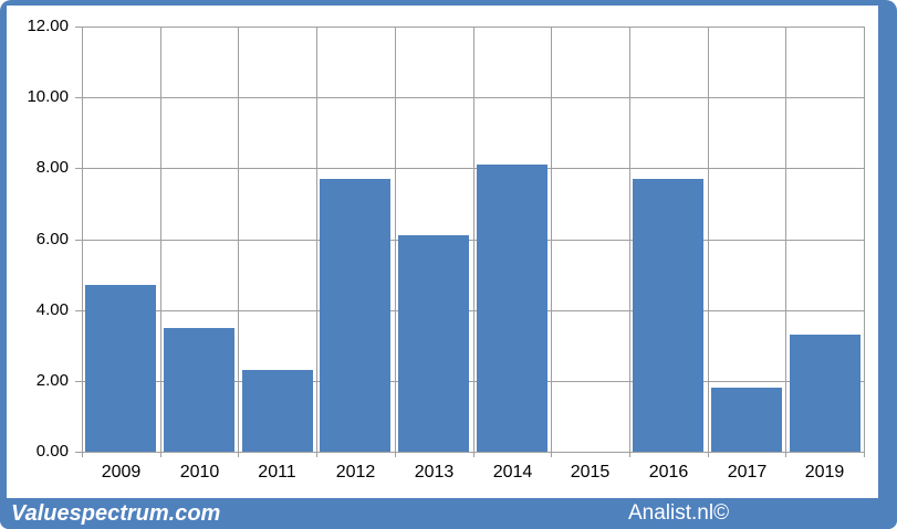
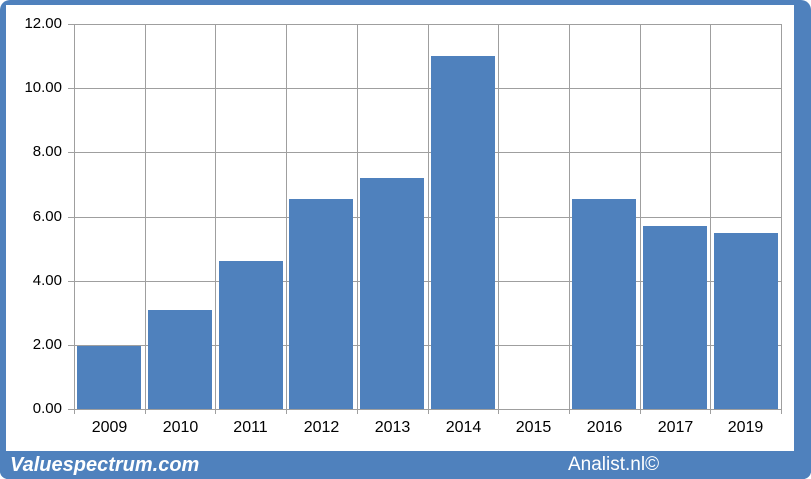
2009: 4.7 -> 1.9
2010: 3.5 -> 3.1
2011: 2.3 -> 4.6
2012: 7.7 -> 6.5
2013: 6.1 -> 7.2
2014: 8.1 -> 11.0
2016: 7.7 -> 6.5
2017: 1.8 -> 5.7
2019: 3.3 -> 5.5
